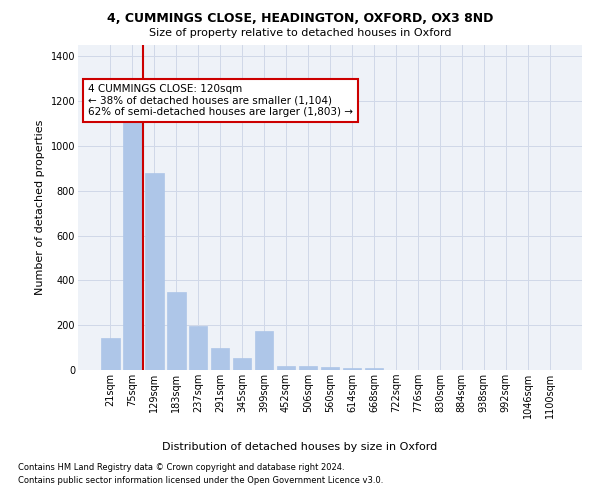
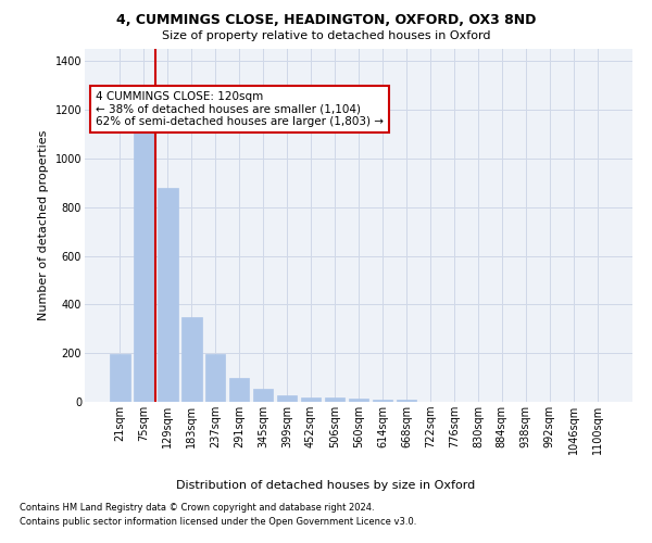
21sqm: 145 -> 195
399sqm: 175 -> 25
